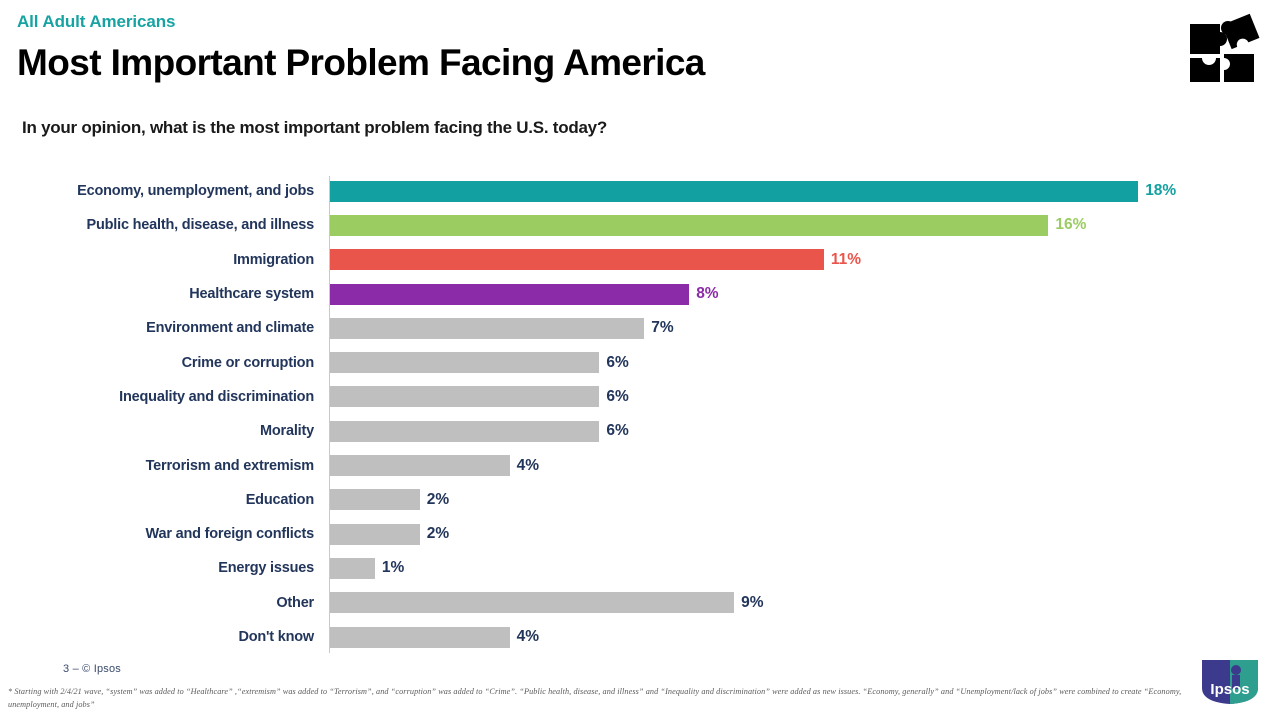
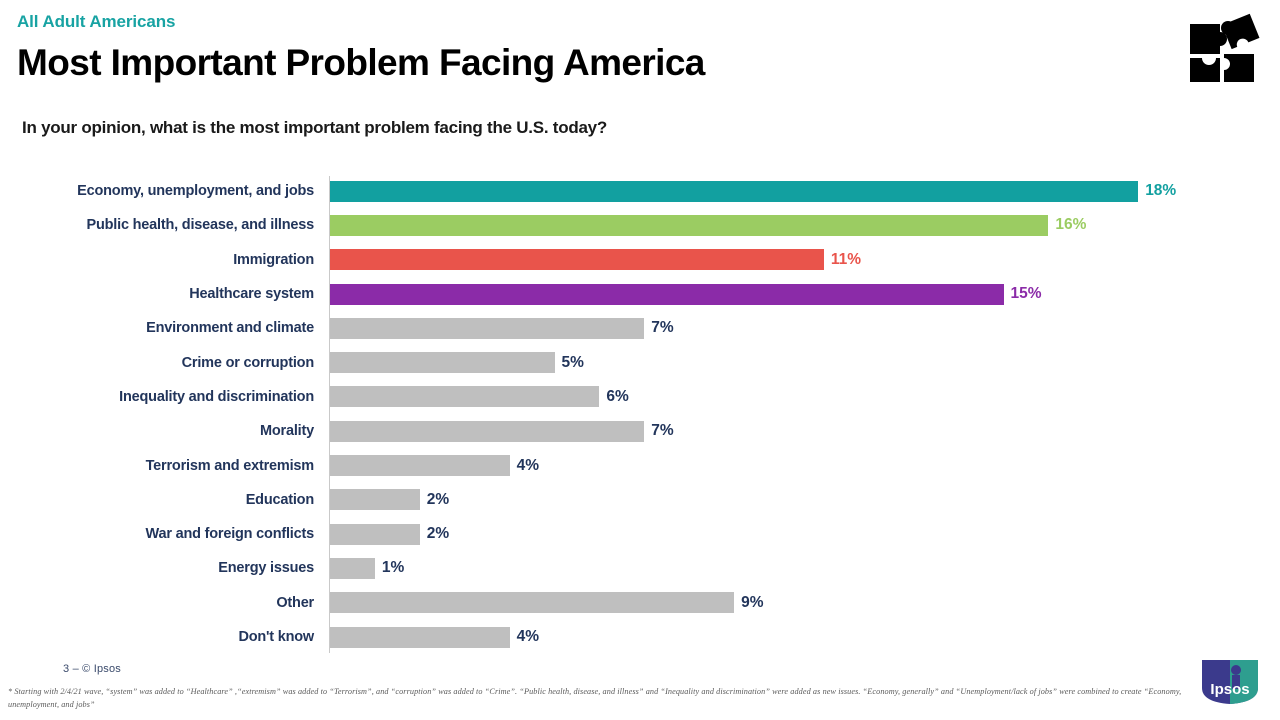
Healthcare system: 8% -> 15%
Crime or corruption: 6% -> 5%
Morality: 6% -> 7%
